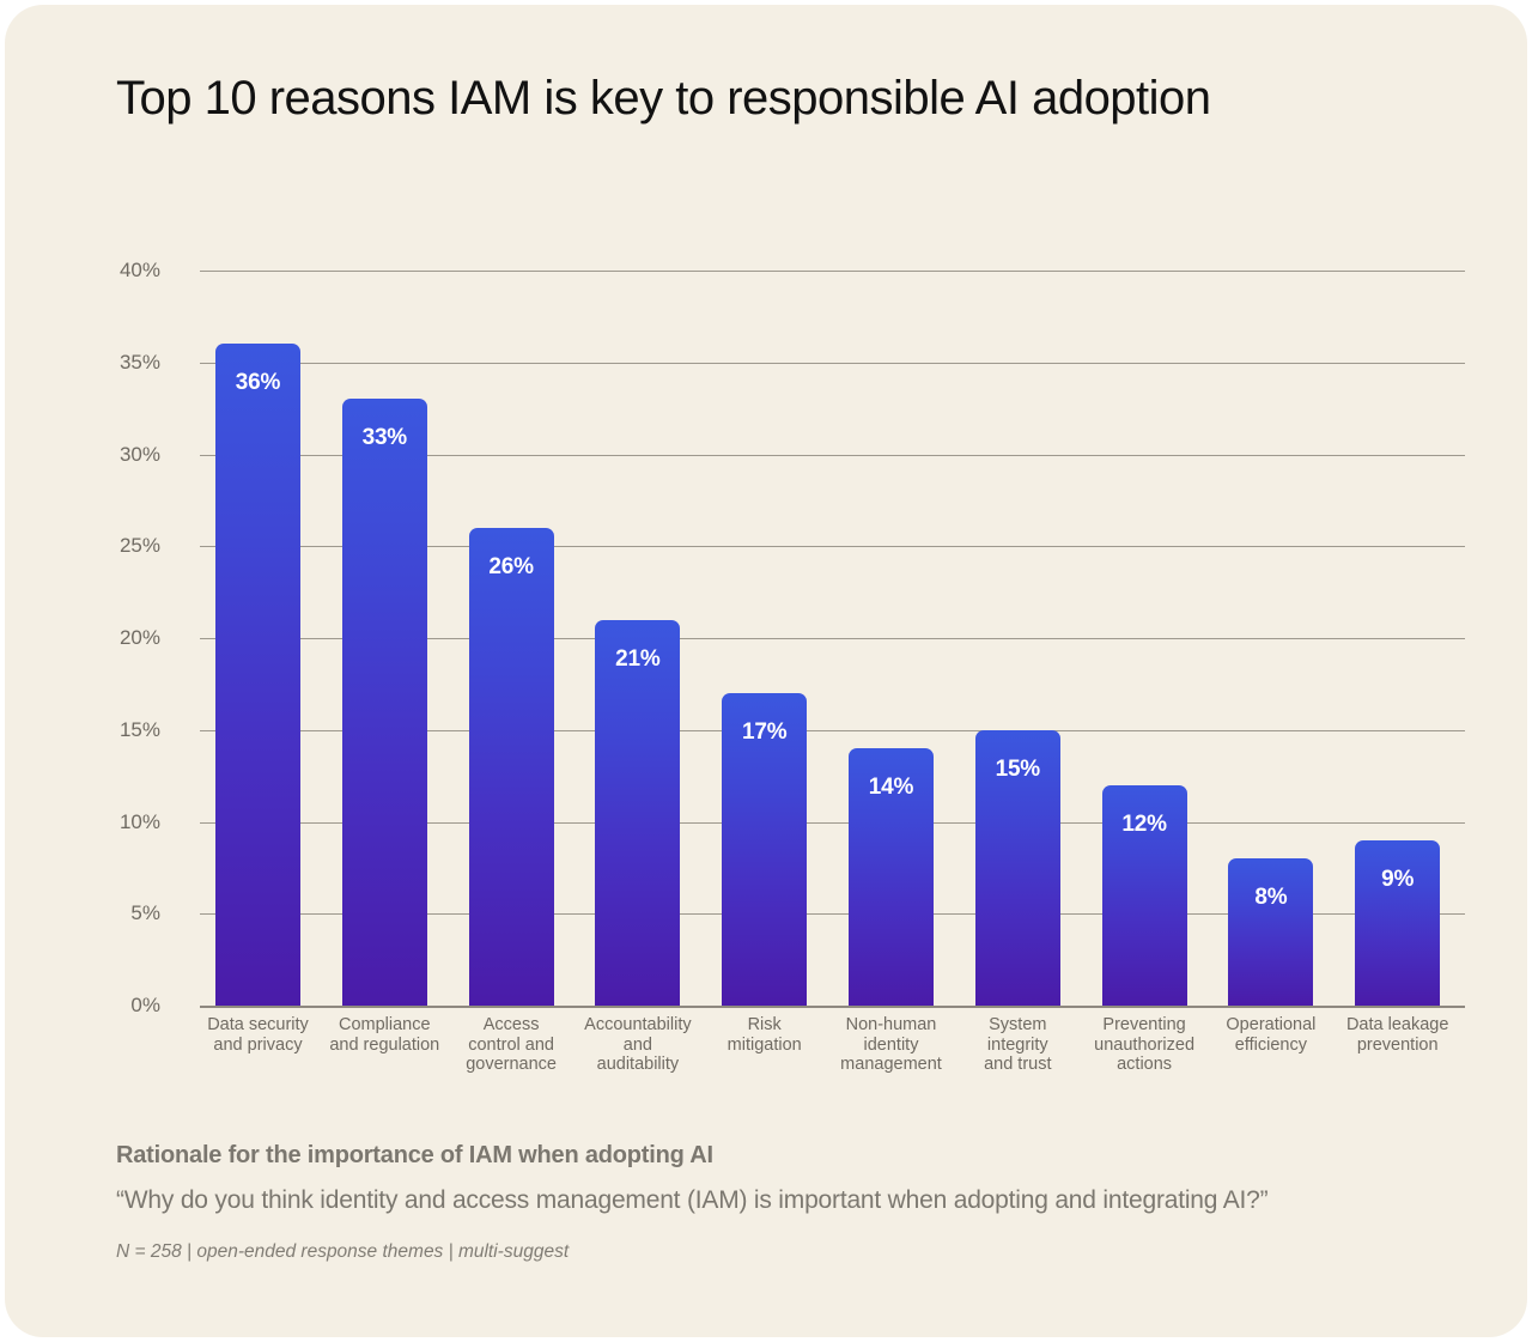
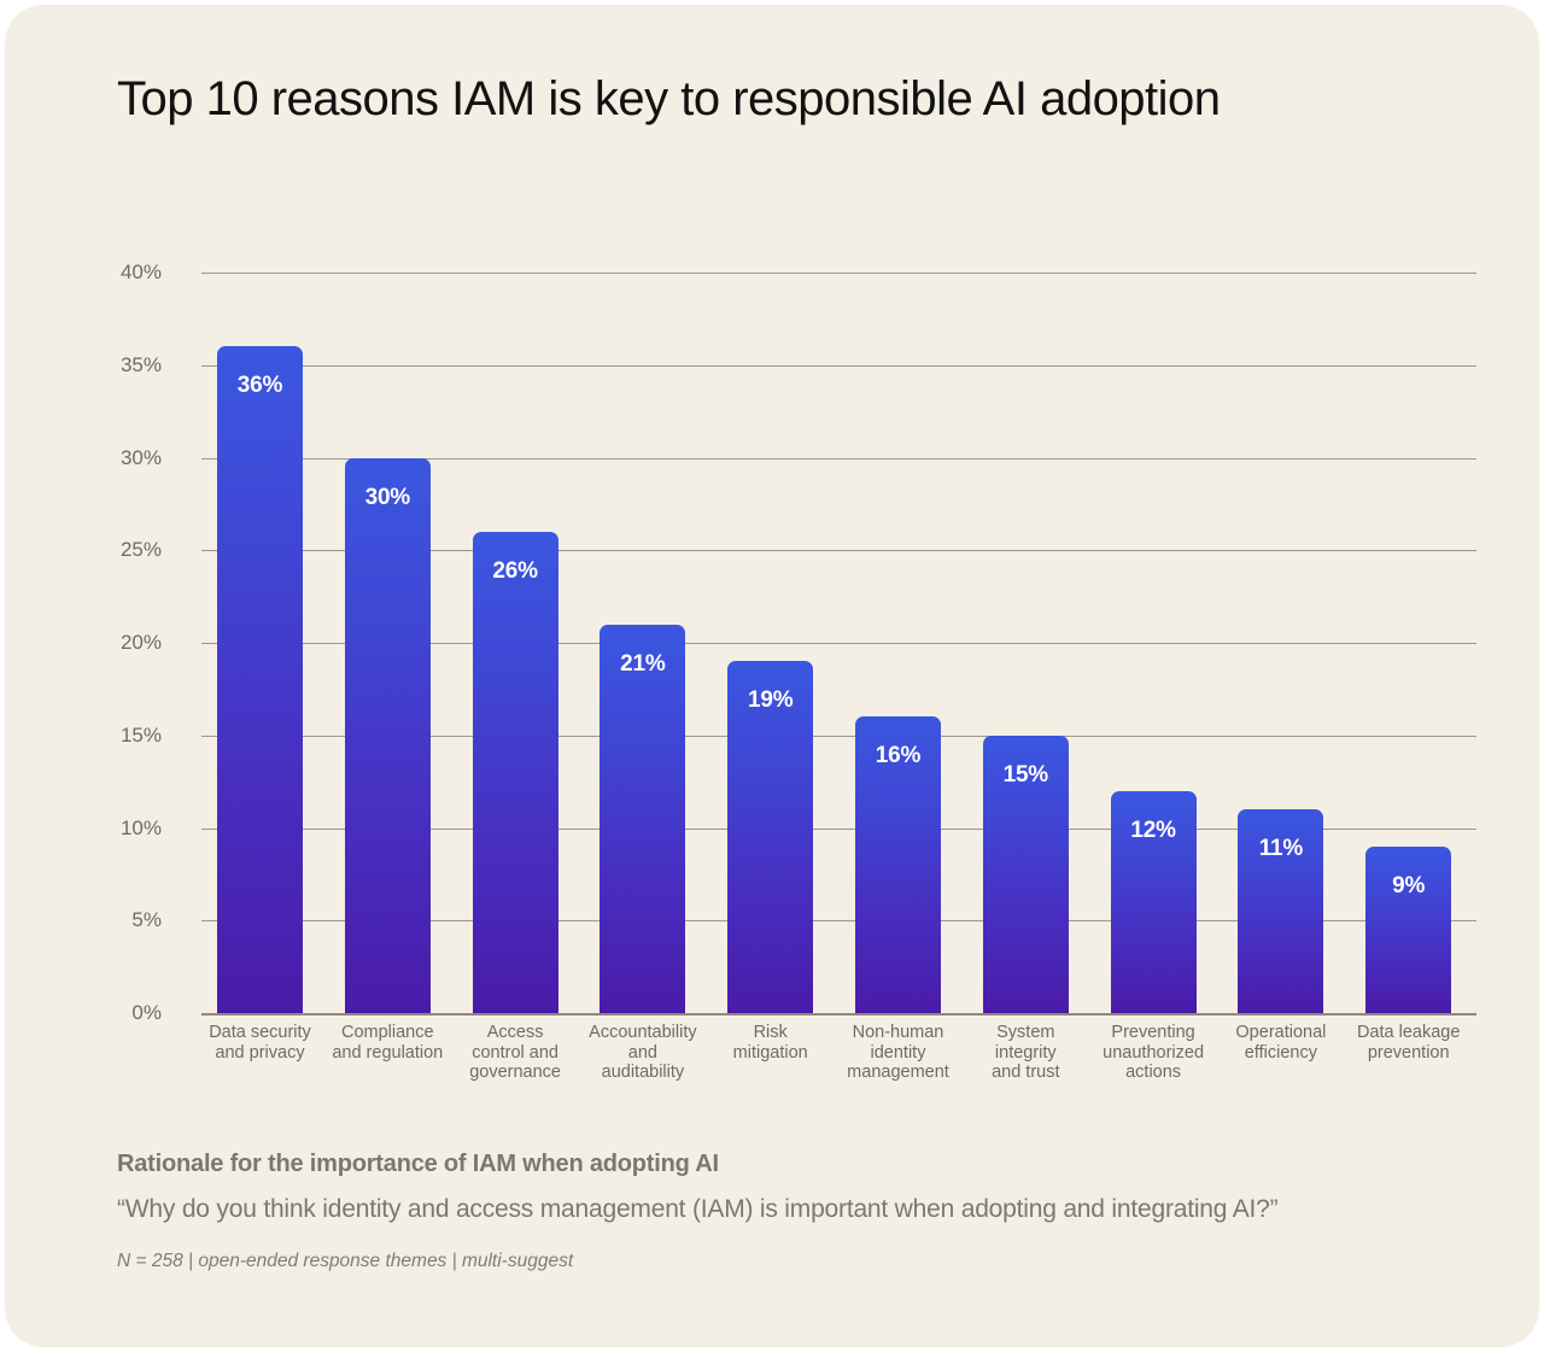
Compliance and regulation: 33% -> 30%
Risk mitigation: 17% -> 19%
Non-human identity management: 14% -> 16%
Operational efficiency: 8% -> 11%
